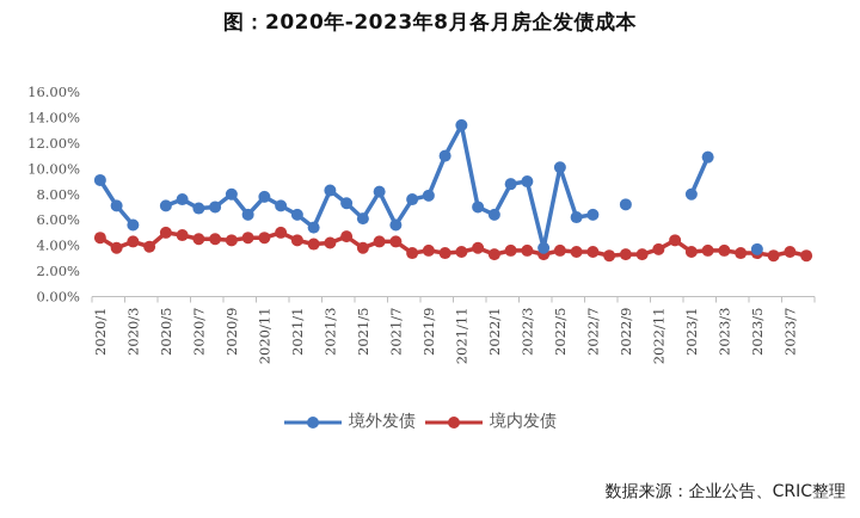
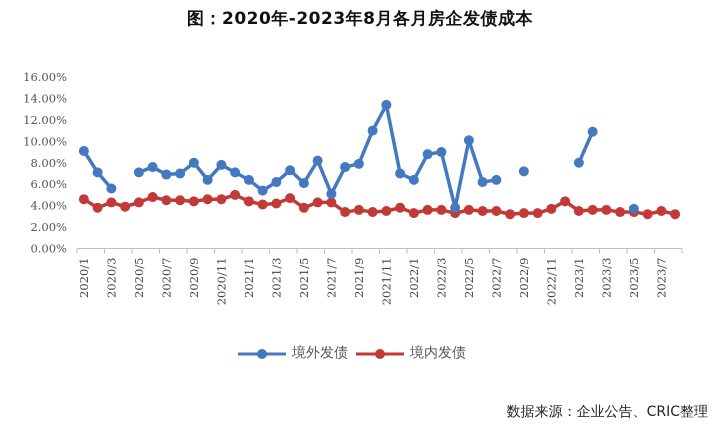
境内发债/2020/5: 5.0% -> 4.3%
境外发债/2021/3: 8.3% -> 6.2%
境外发债/2021/7: 5.6% -> 5.1%
